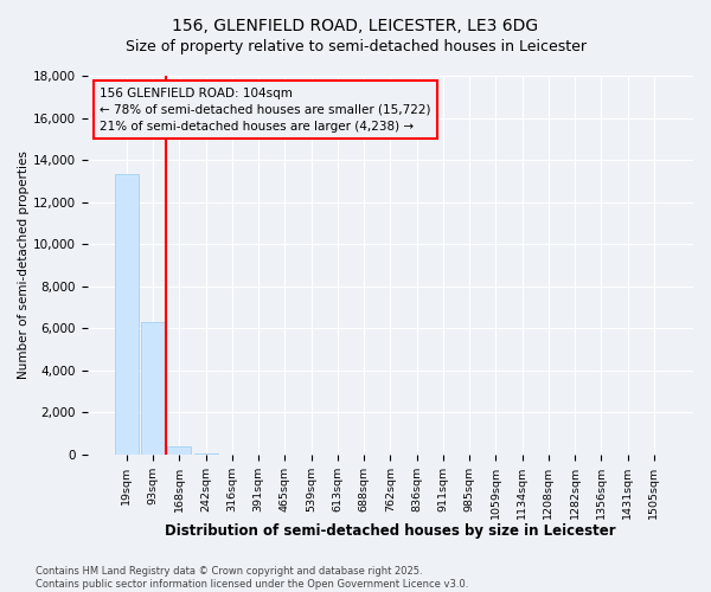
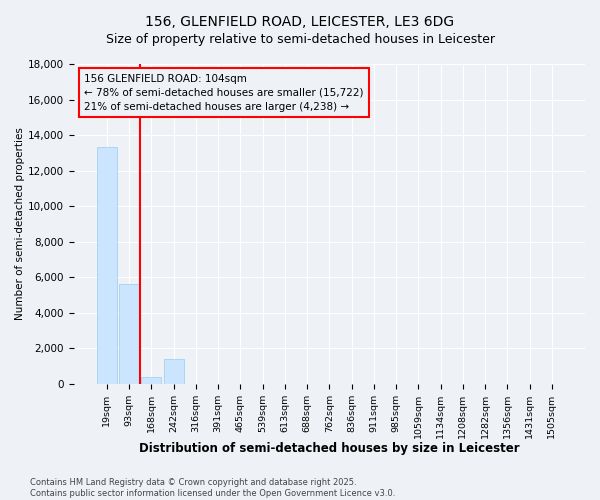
93sqm: 6,300 -> 5,600
242sqm: 0 -> 1,400
